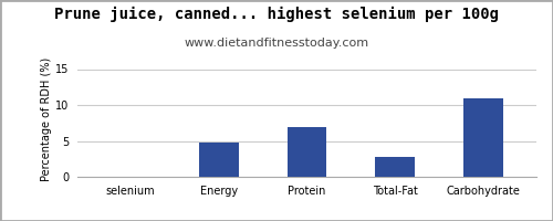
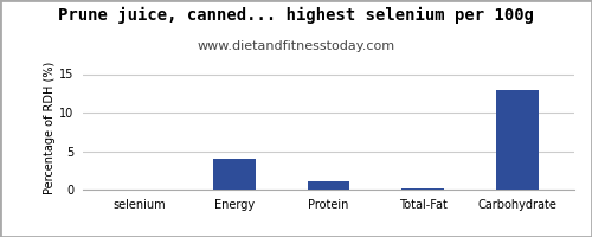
Energy: 4.8 -> 4.0
Protein: 7.0 -> 1.1
Total-Fat: 2.8 -> 0.1
Carbohydrate: 11.0 -> 13.0
